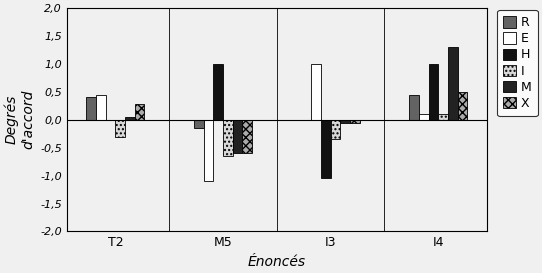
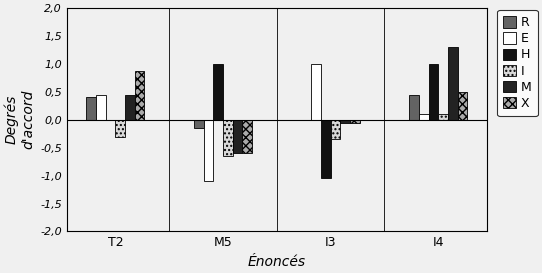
M/T2: 0,05 -> 0,44
X/T2: 0,28 -> 0,88
